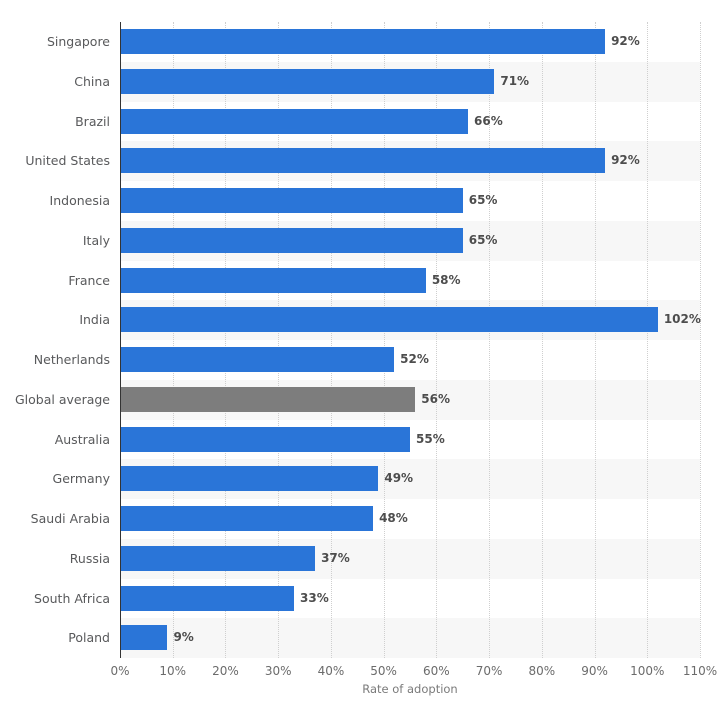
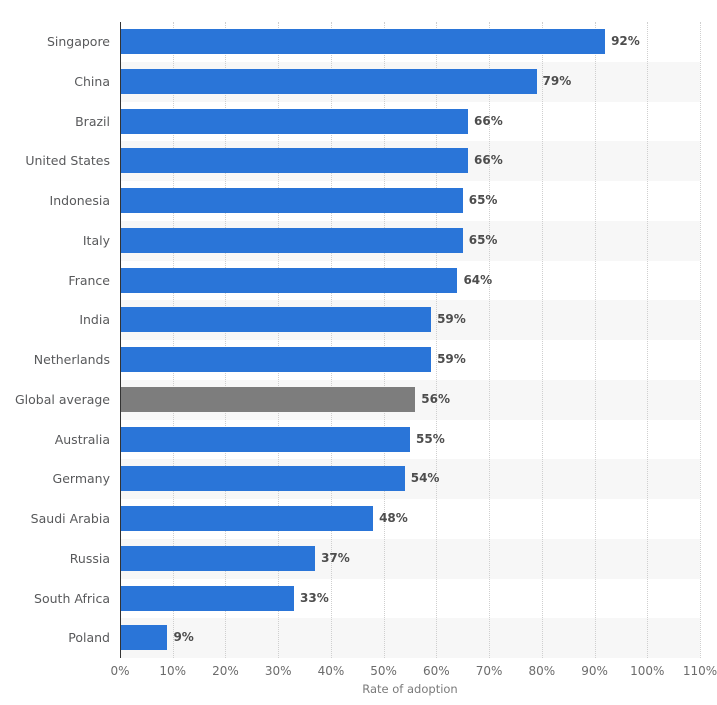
China: 71% -> 79%
United States: 92% -> 66%
France: 58% -> 64%
India: 102% -> 59%
Netherlands: 52% -> 59%
Germany: 49% -> 54%
